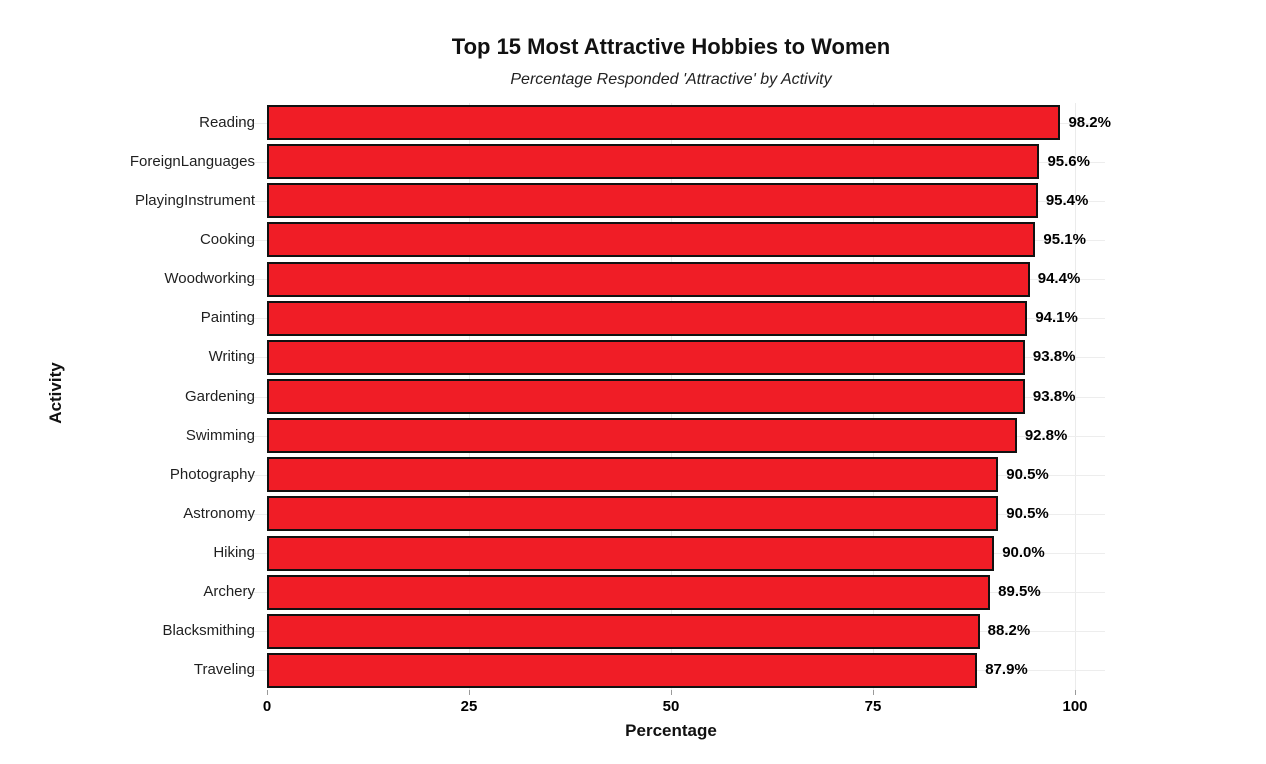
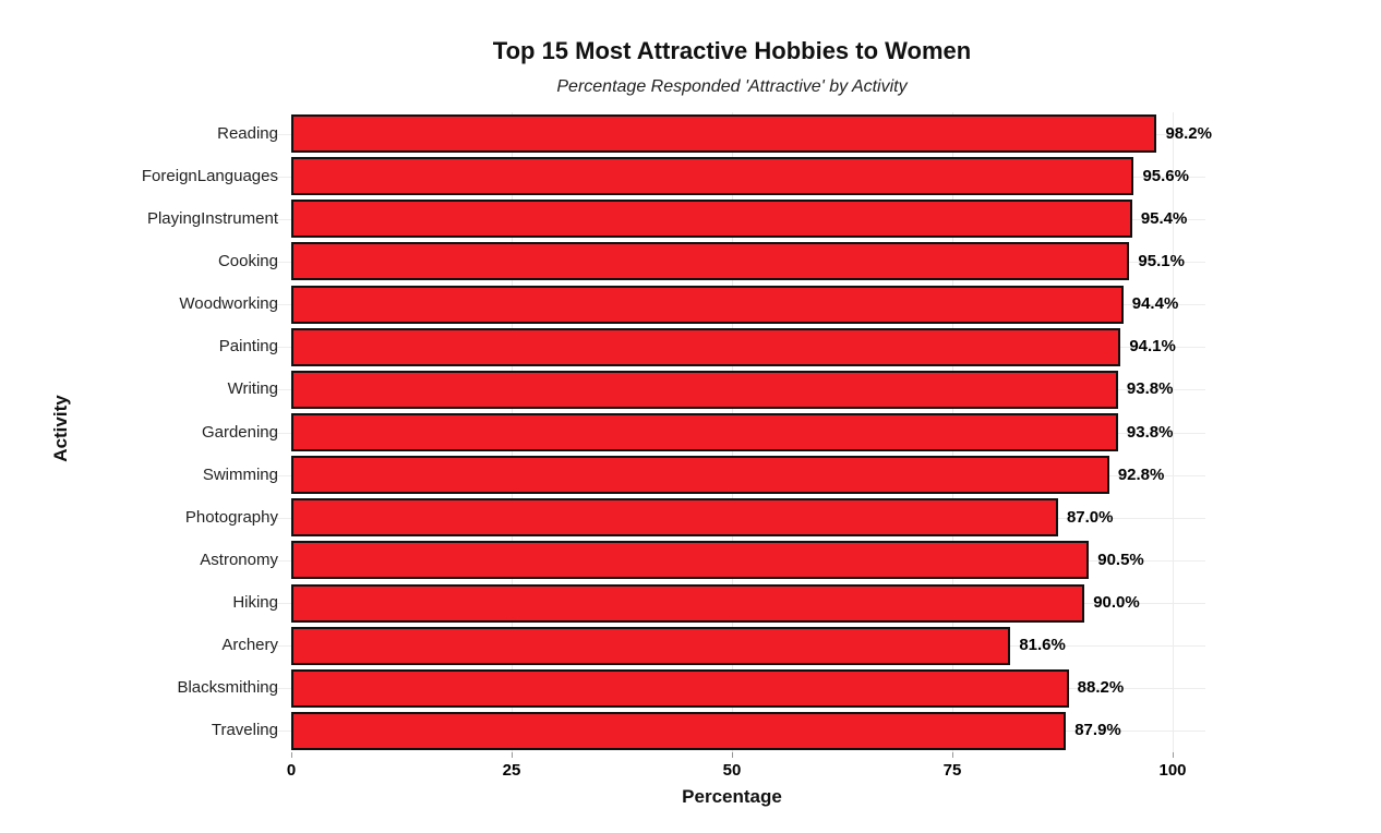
Photography: 90.5% -> 87.0%
Archery: 89.5% -> 81.6%
